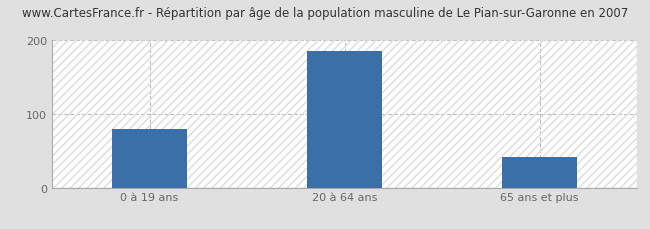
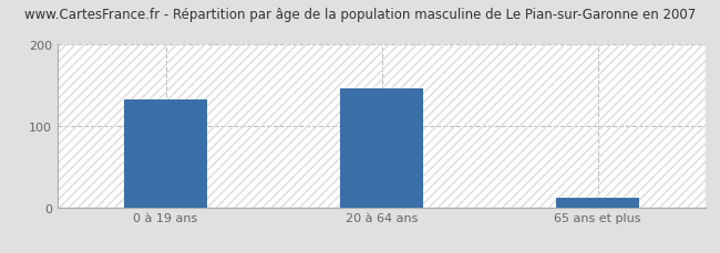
0 à 19 ans: 80 -> 132
20 à 64 ans: 185 -> 146
65 ans et plus: 42 -> 12
